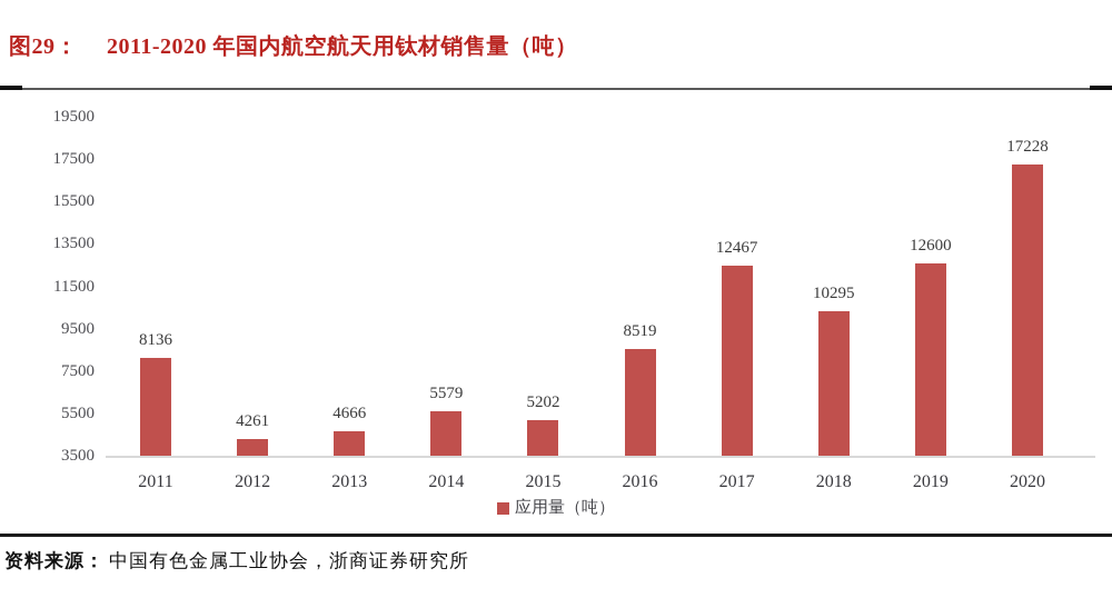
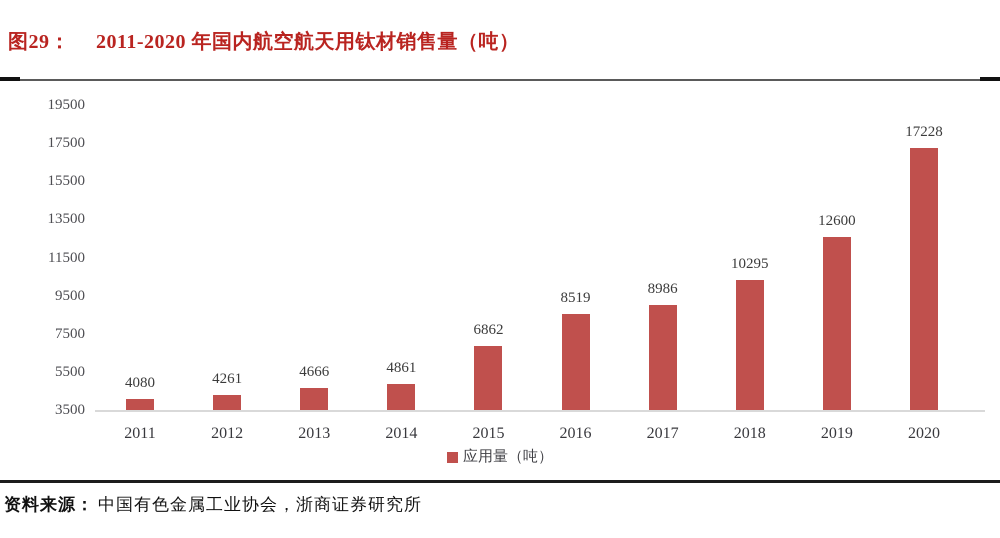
2011: 8136 -> 4080
2014: 5579 -> 4861
2015: 5202 -> 6862
2017: 12467 -> 8986
